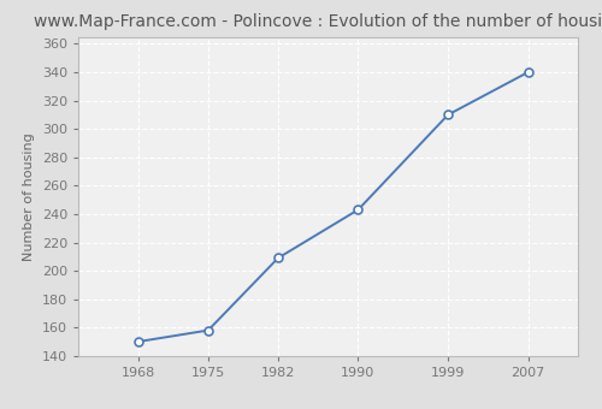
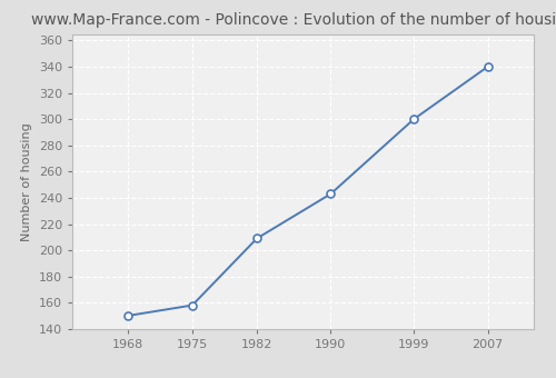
1999: 310 -> 300
